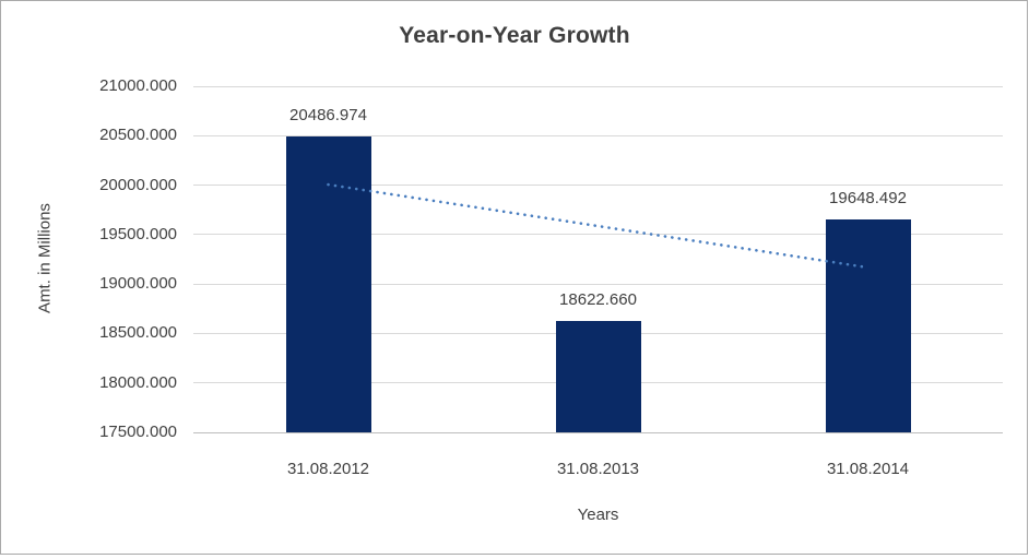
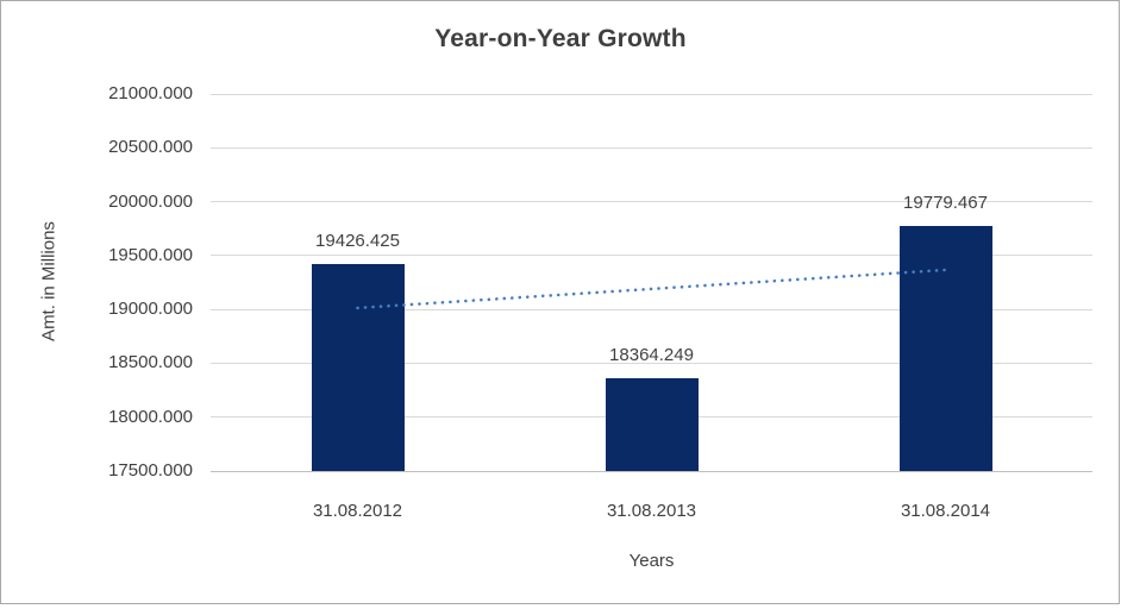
31.08.2012: 20486.974 -> 19426.425
31.08.2013: 18622.660 -> 18364.249
31.08.2014: 19648.492 -> 19779.467
